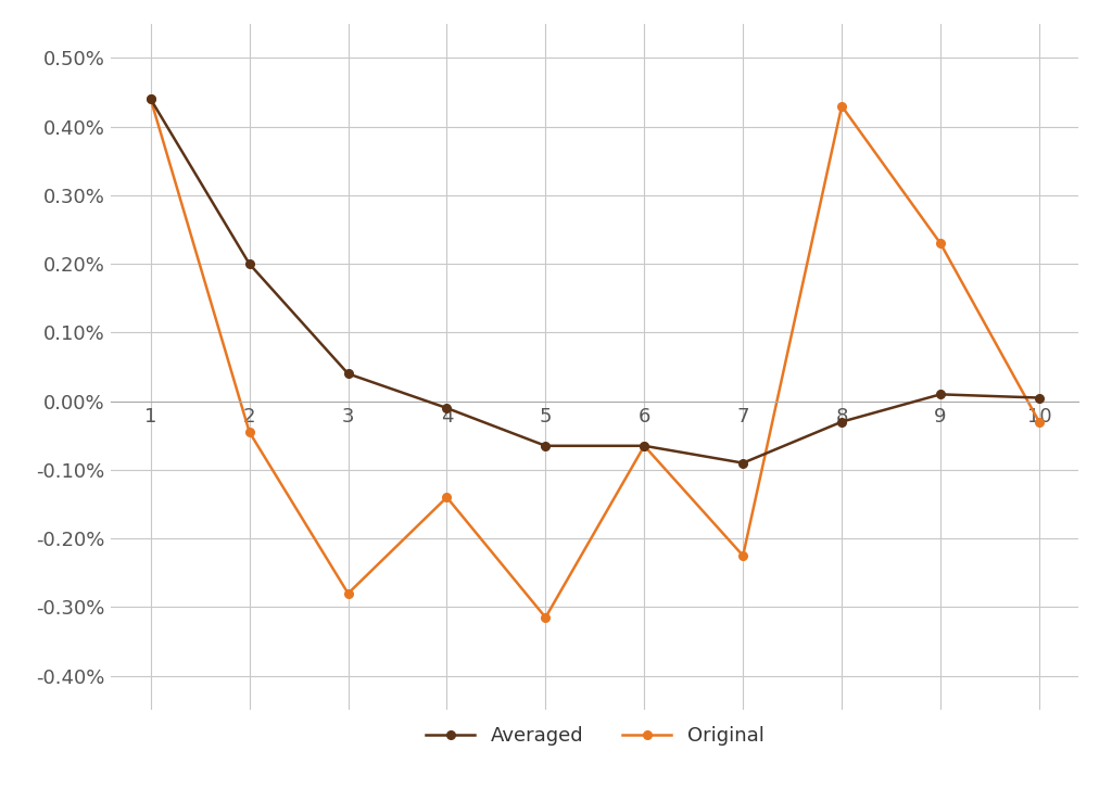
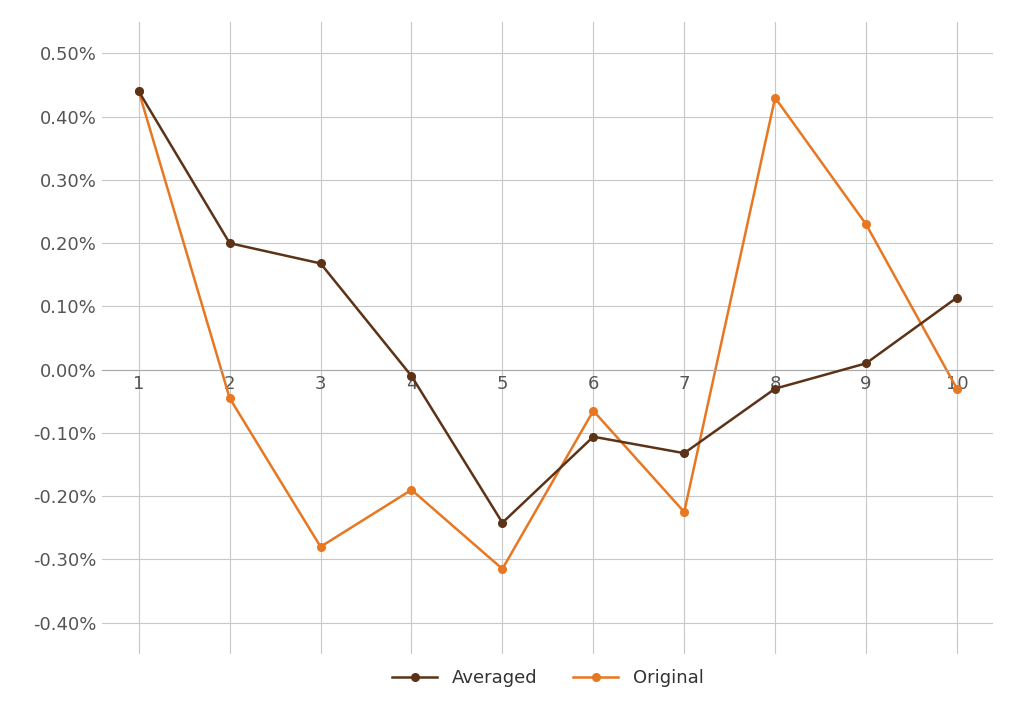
Averaged/3: 0.040% -> 0.168%
Original/4: -0.140% -> -0.190%
Averaged/5: -0.065% -> -0.242%
Averaged/6: -0.065% -> -0.106%
Averaged/7: -0.090% -> -0.132%
Averaged/10: 0.005% -> 0.114%
